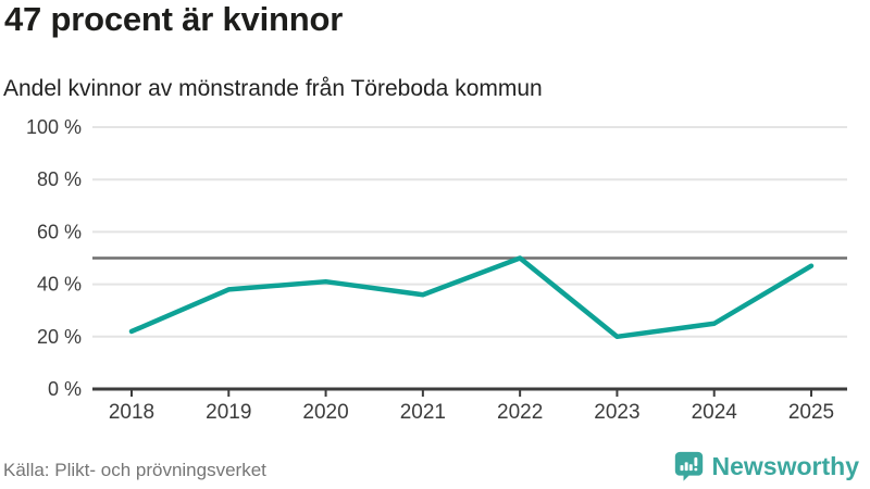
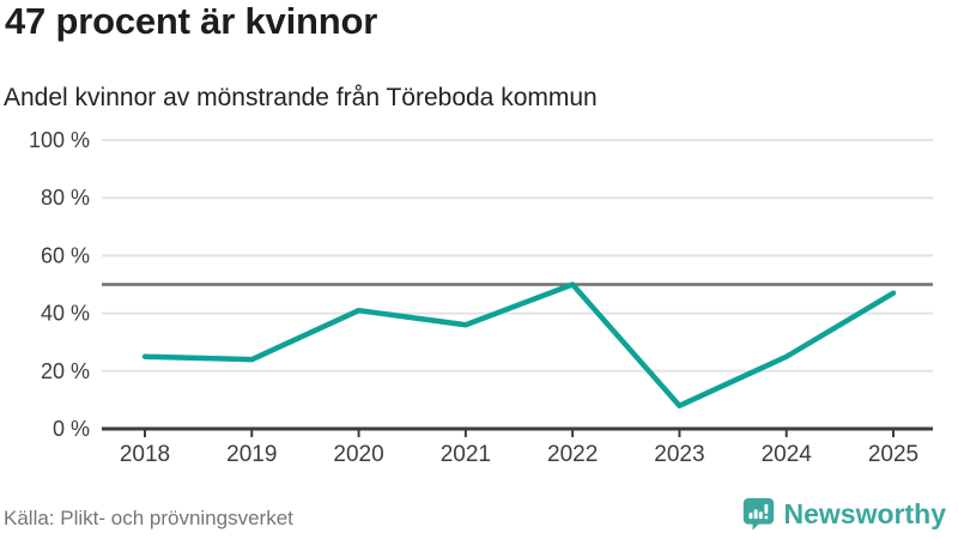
2018: 22% -> 25%
2019: 38% -> 24%
2023: 20% -> 8%
